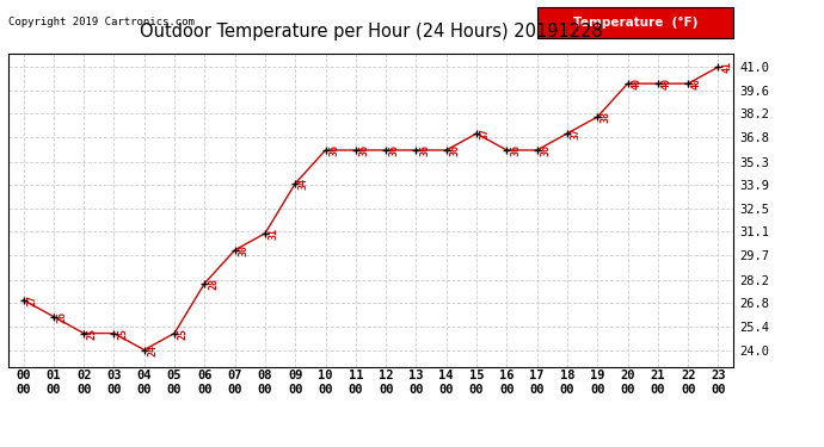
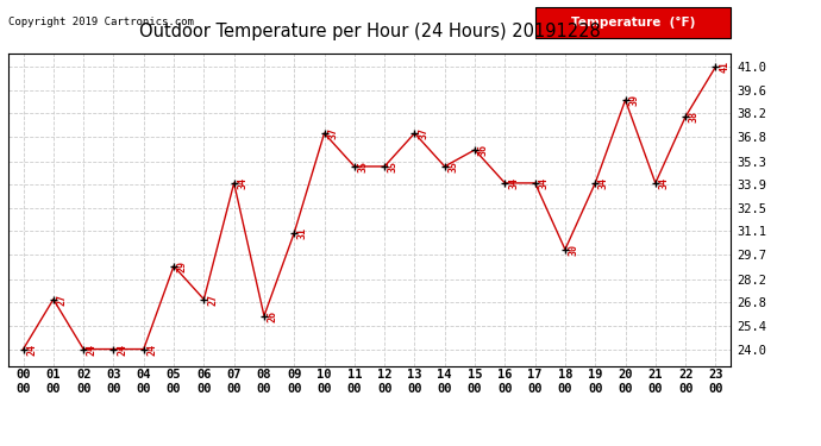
00 00: 27 -> 24
01 00: 26 -> 27
02 00: 25 -> 24
03 00: 25 -> 24
05 00: 25 -> 29
06 00: 28 -> 27
07 00: 30 -> 34
08 00: 31 -> 26
09 00: 34 -> 31
10 00: 36 -> 37
11 00: 36 -> 35
12 00: 36 -> 35
13 00: 36 -> 37
14 00: 36 -> 35
15 00: 37 -> 36
16 00: 36 -> 34
17 00: 36 -> 34
18 00: 37 -> 30
19 00: 38 -> 34
20 00: 40 -> 39
21 00: 40 -> 34
22 00: 40 -> 38
